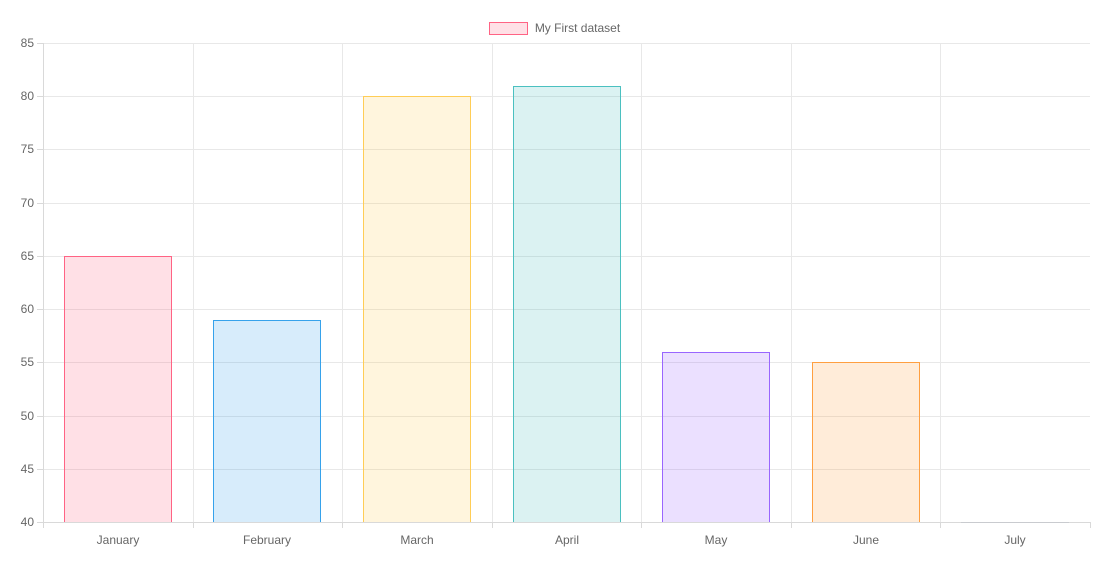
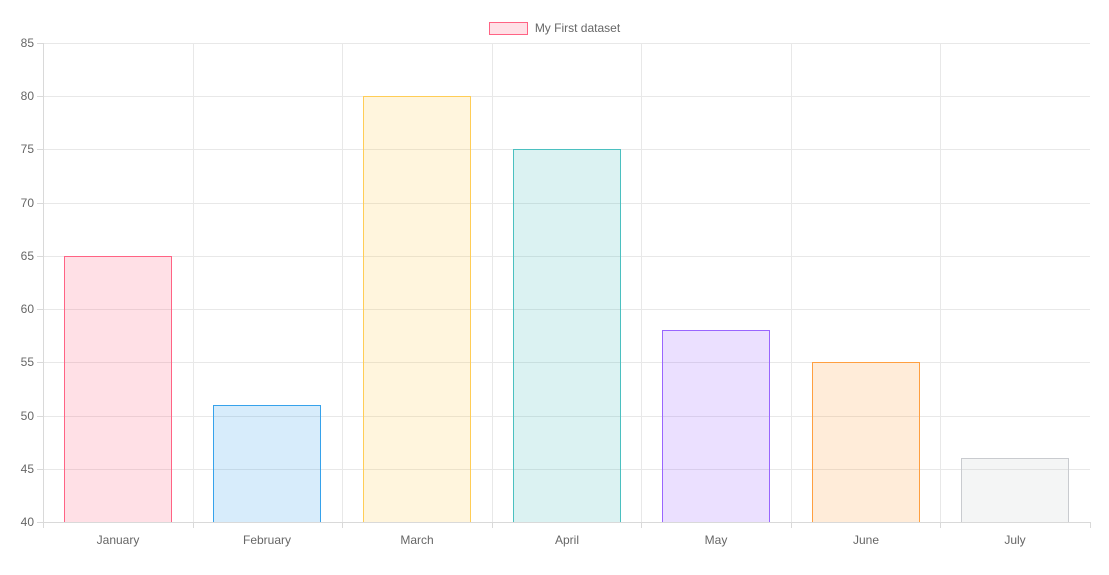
February: 59 -> 51
April: 81 -> 75
May: 56 -> 58
July: 40 -> 46
